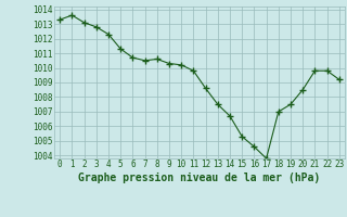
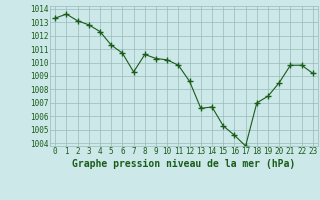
7: 1010.5 -> 1009.3
13: 1007.5 -> 1006.6
